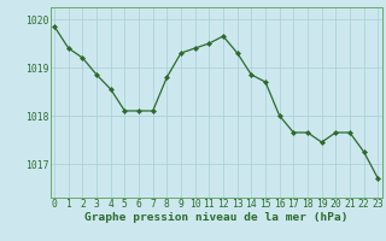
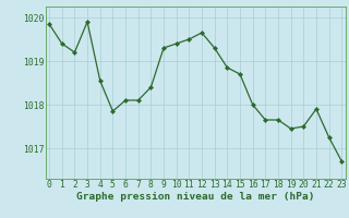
3: 1018.85 -> 1019.90
5: 1018.10 -> 1017.85
8: 1018.80 -> 1018.40
20: 1017.65 -> 1017.50
21: 1017.65 -> 1017.90
